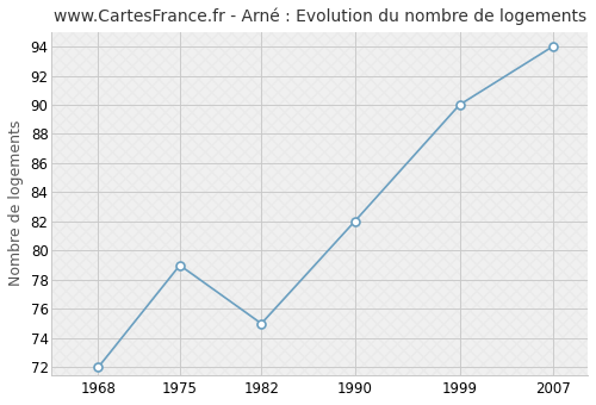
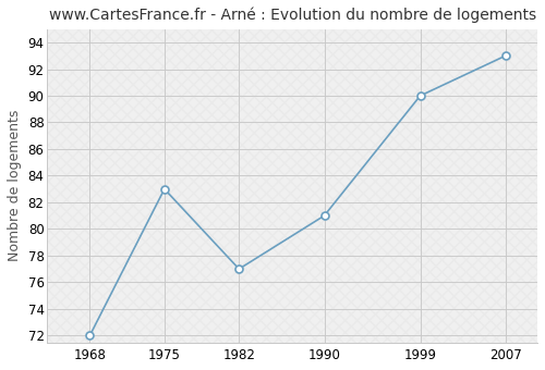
1975: 79 -> 83
1982: 75 -> 77
1990: 82 -> 81
2007: 94 -> 93
